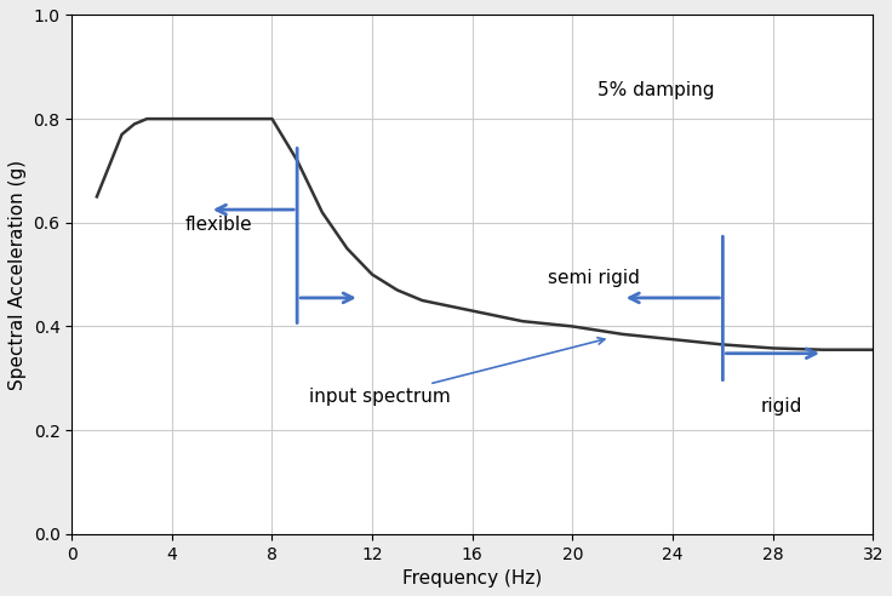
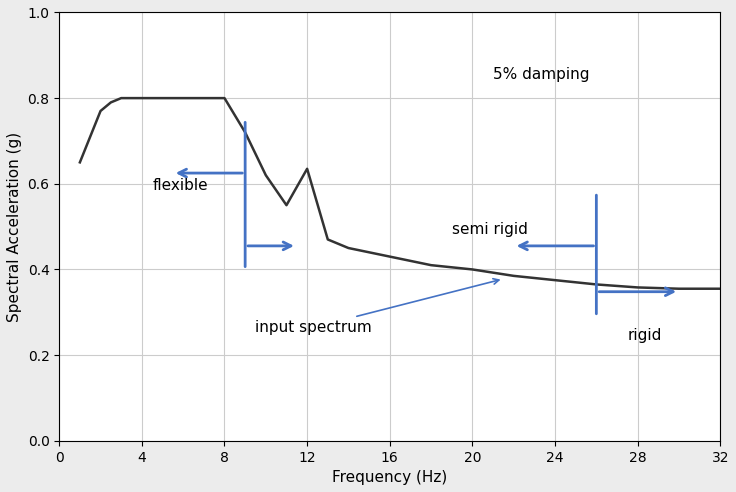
12: 0.500 -> 0.635
